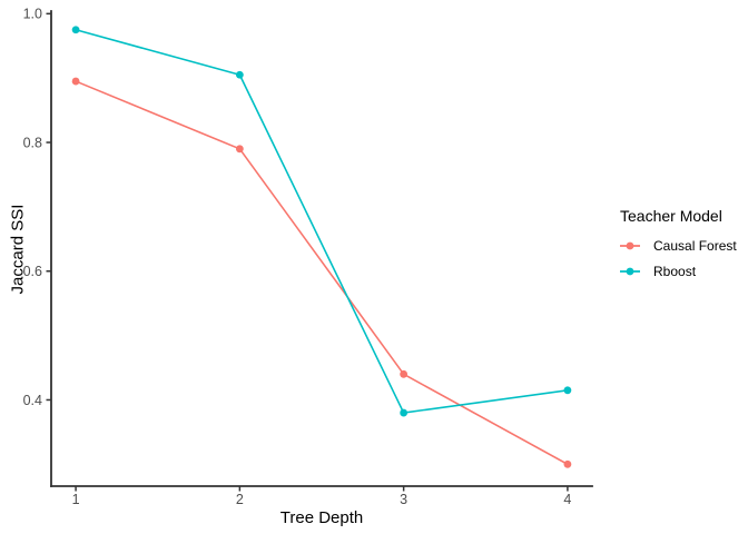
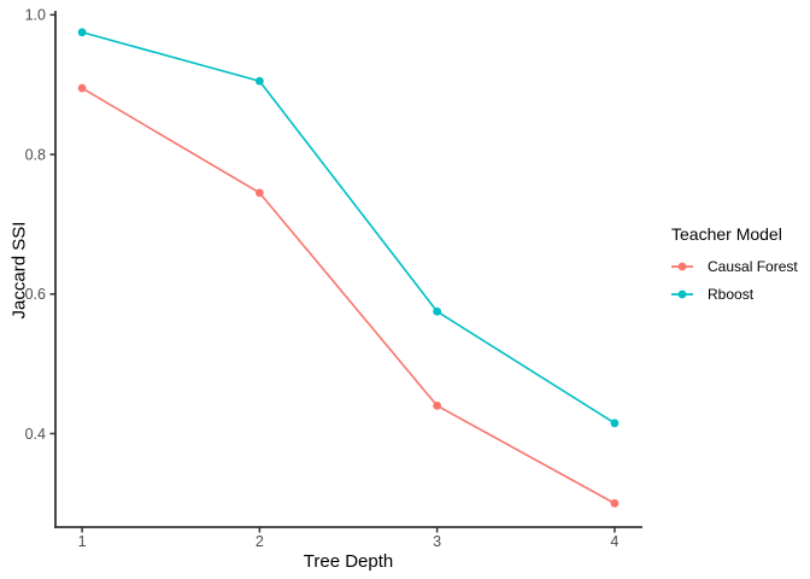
Causal Forest/2: 0.79 -> 0.74
Rboost/3: 0.38 -> 0.57
